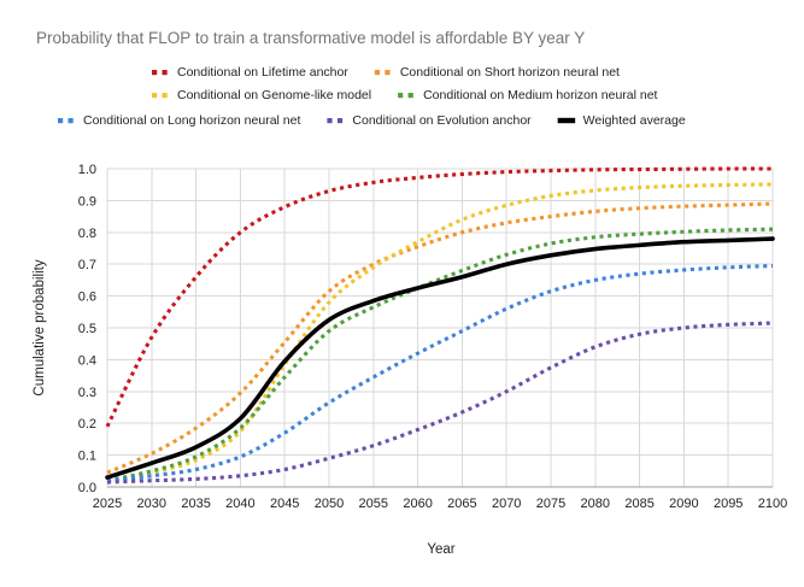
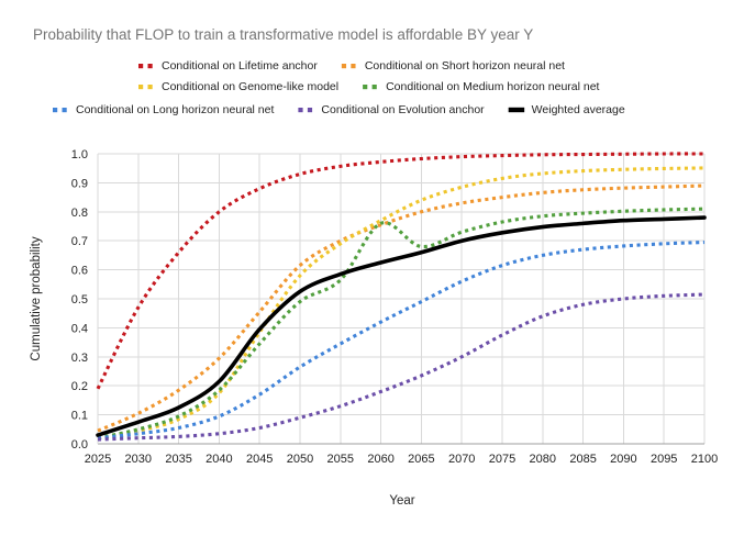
Conditional on Medium horizon neural net/2060: 0.62 -> 0.76
